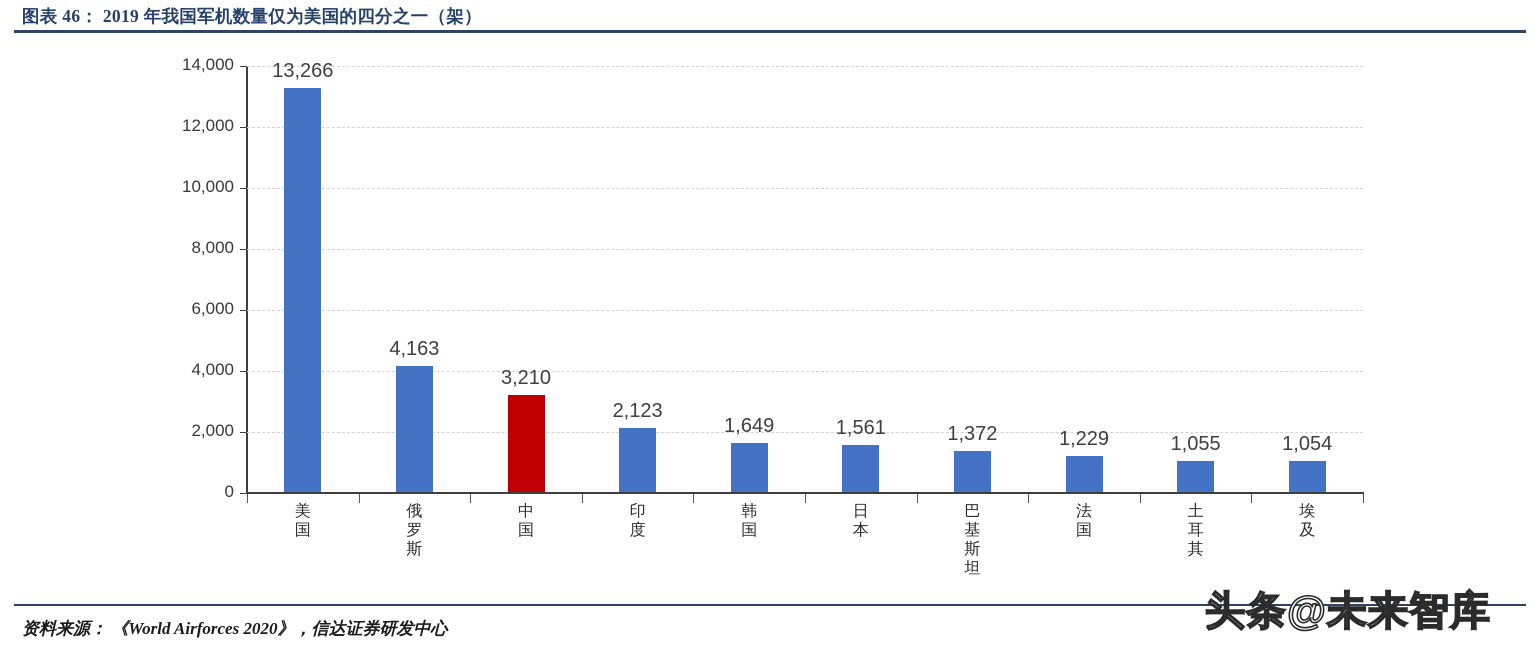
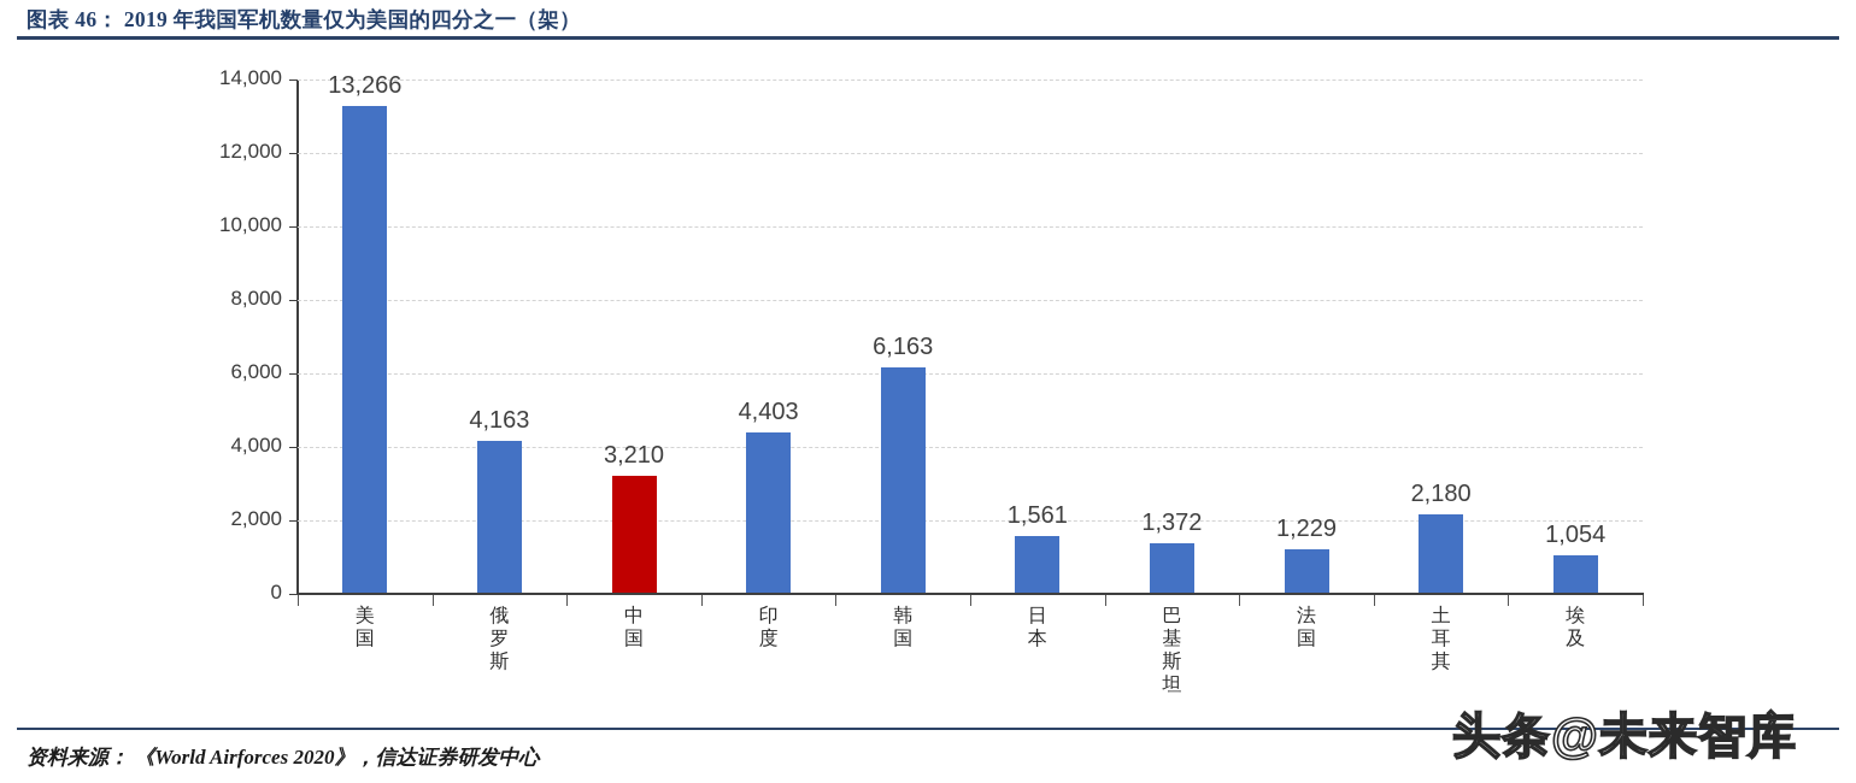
印度: 2,123 -> 4,403
韩国: 1,649 -> 6,163
土耳其: 1,055 -> 2,180
